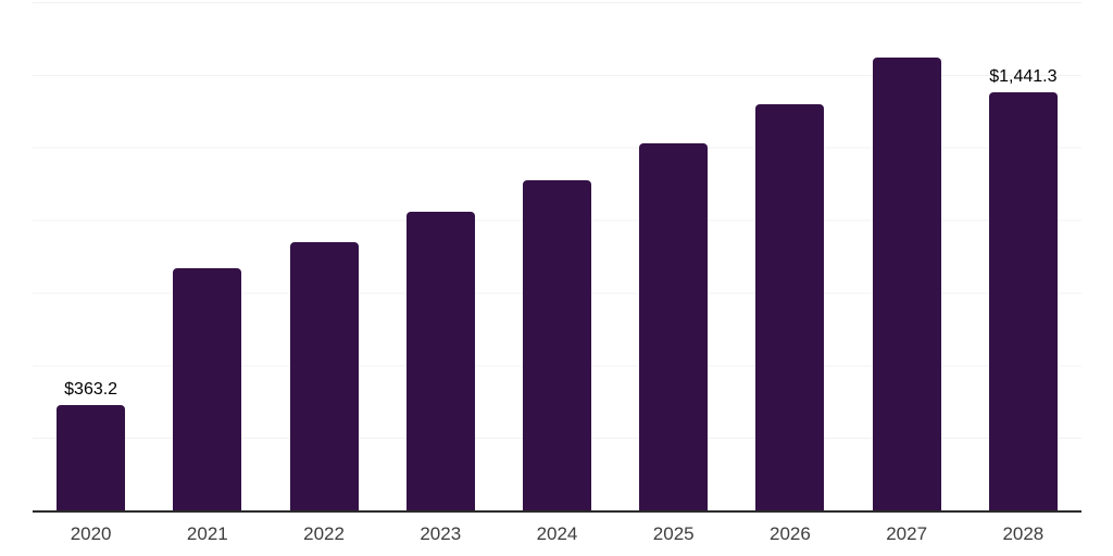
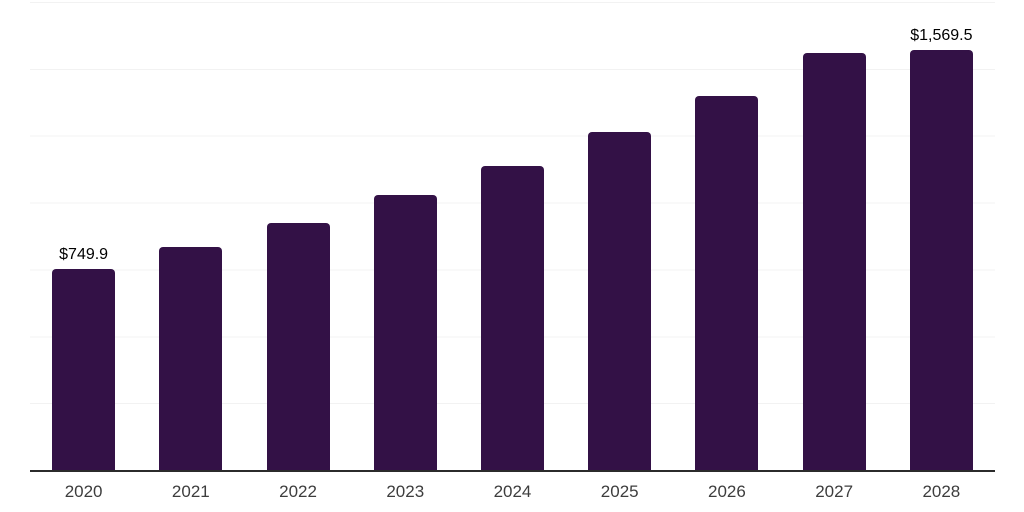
2020: $363.2 -> $749.9
2028: $1,441.3 -> $1,569.5
